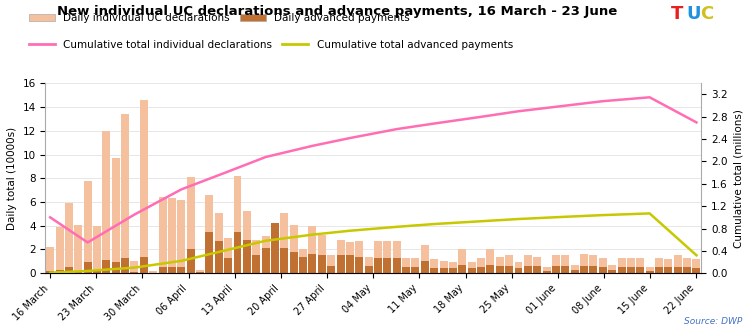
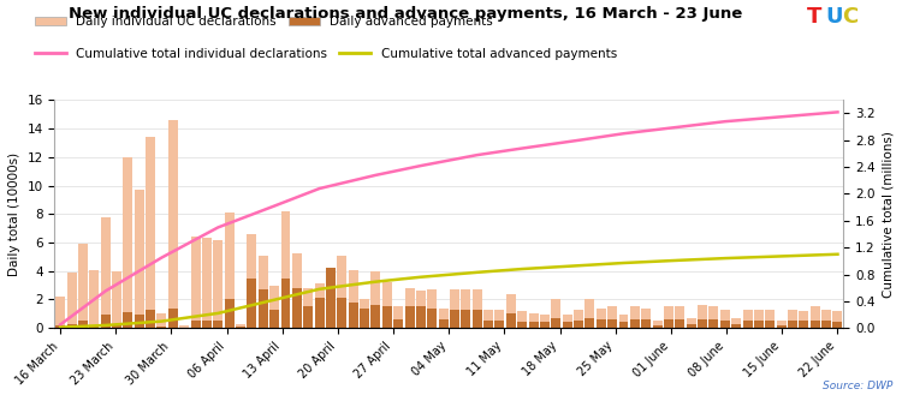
Cumulative total individual declarations/16 March: 1.00 -> 0.05
Cumulative total individual declarations/22 June: 2.70 -> 3.22
Cumulative total advanced payments/22 June: 0.32 -> 1.10
